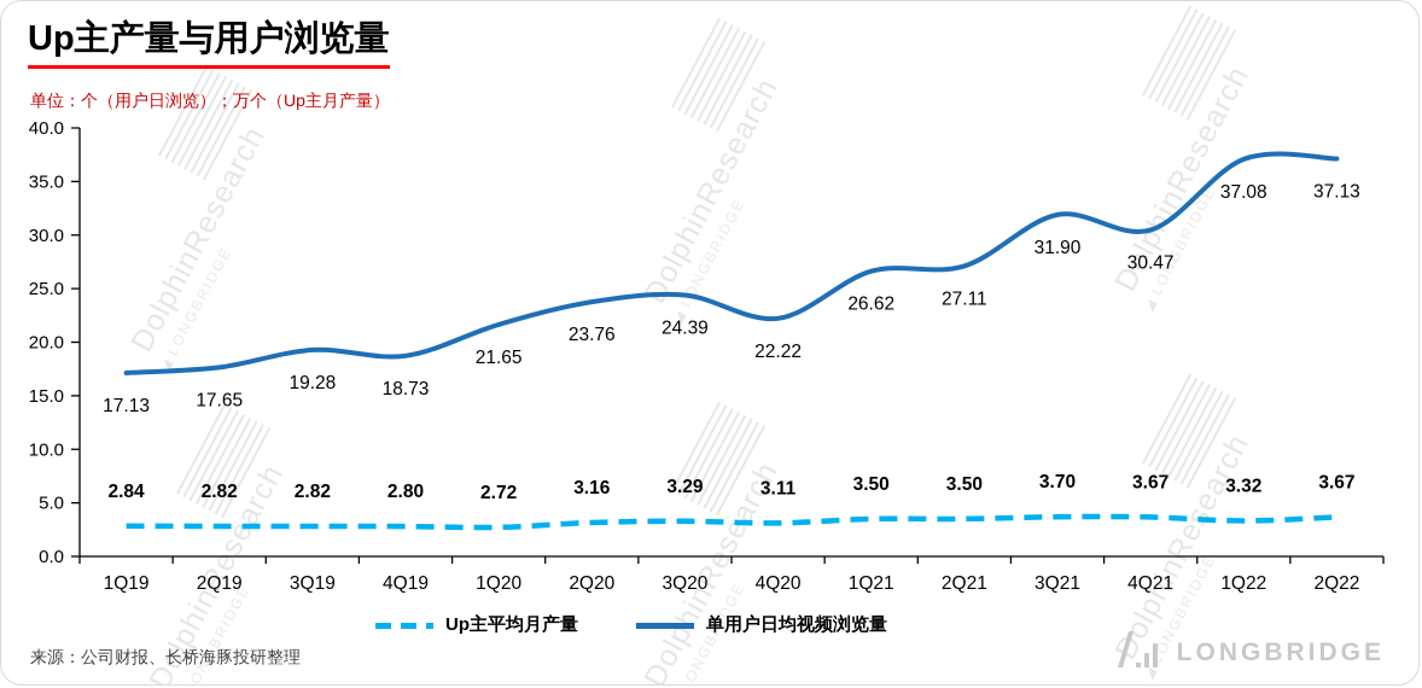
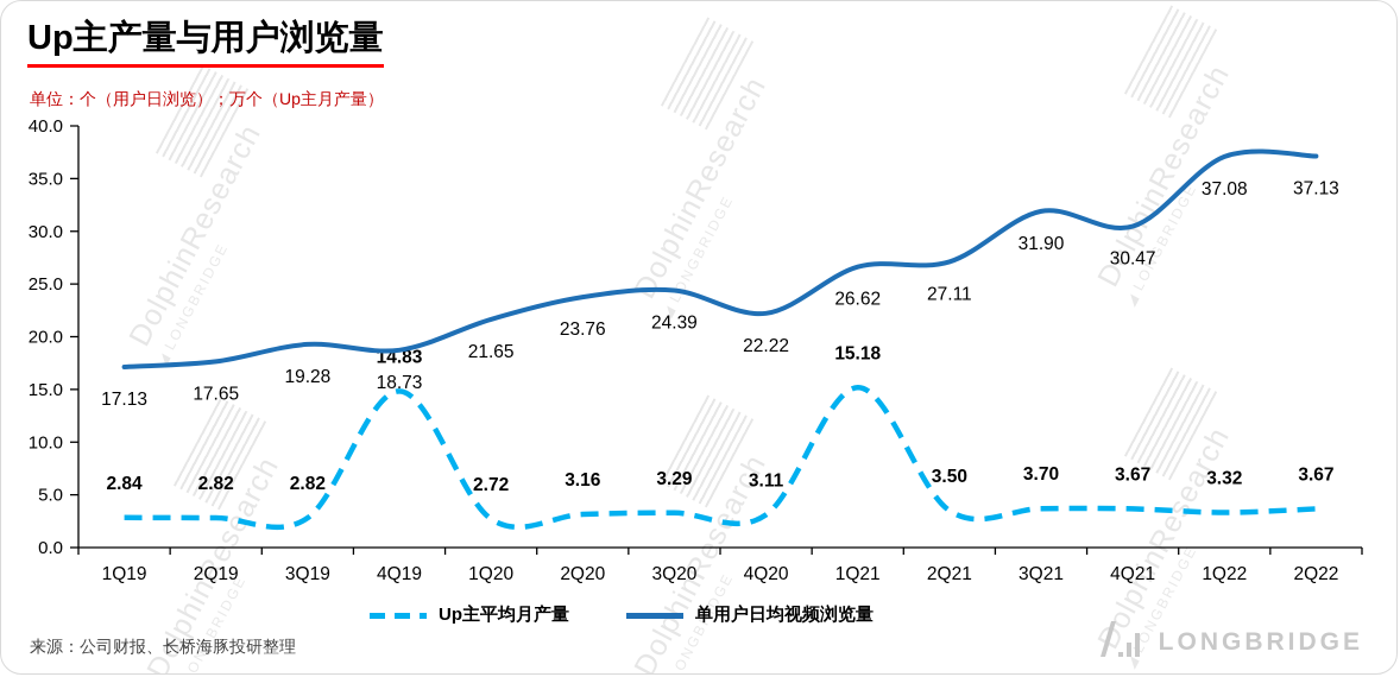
Up主平均月产量/4Q19: 2.80 -> 14.83
Up主平均月产量/1Q21: 3.50 -> 15.18
